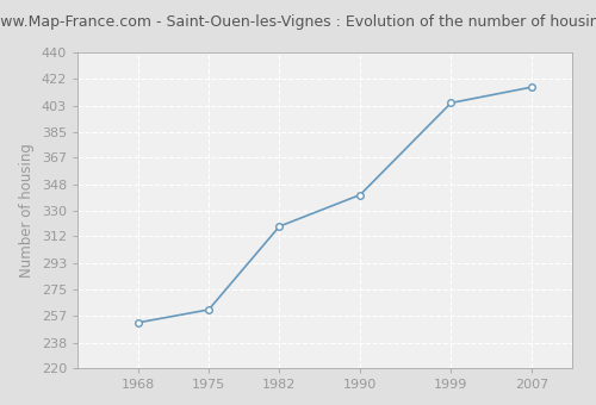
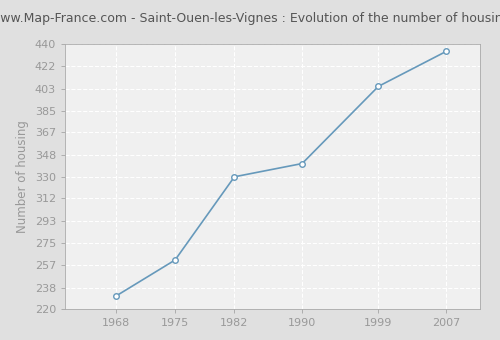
1968: 252 -> 231
1982: 319 -> 330
2007: 416 -> 434
